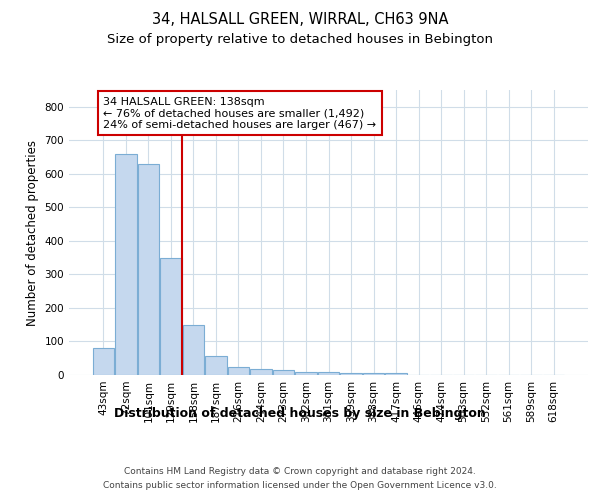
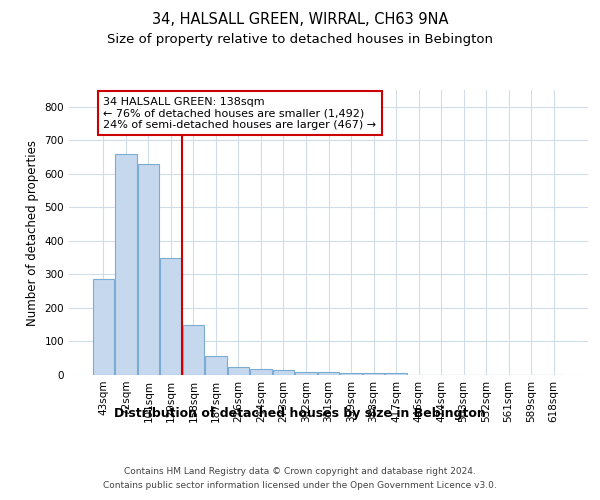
43sqm: 80 -> 285
